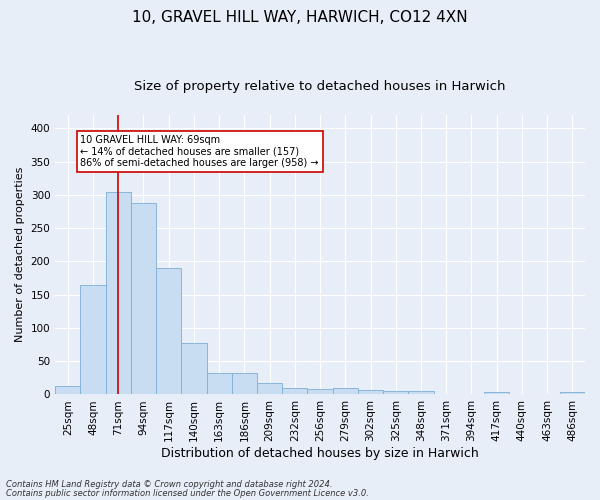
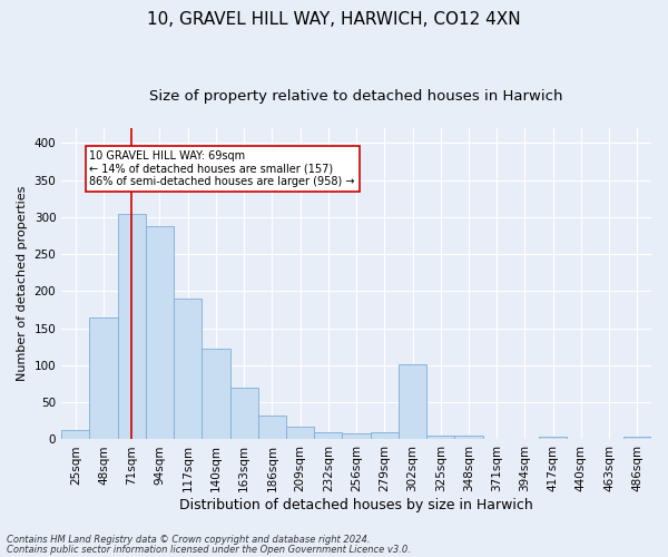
140sqm: 77 -> 122
163sqm: 32 -> 70
302sqm: 6 -> 102
